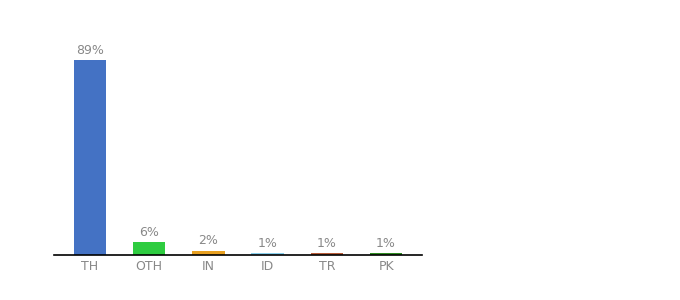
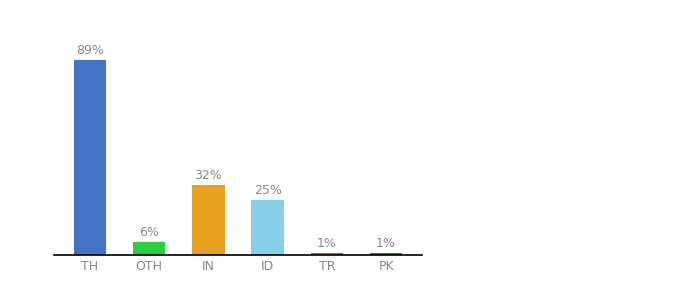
IN: 2% -> 32%
ID: 1% -> 25%
